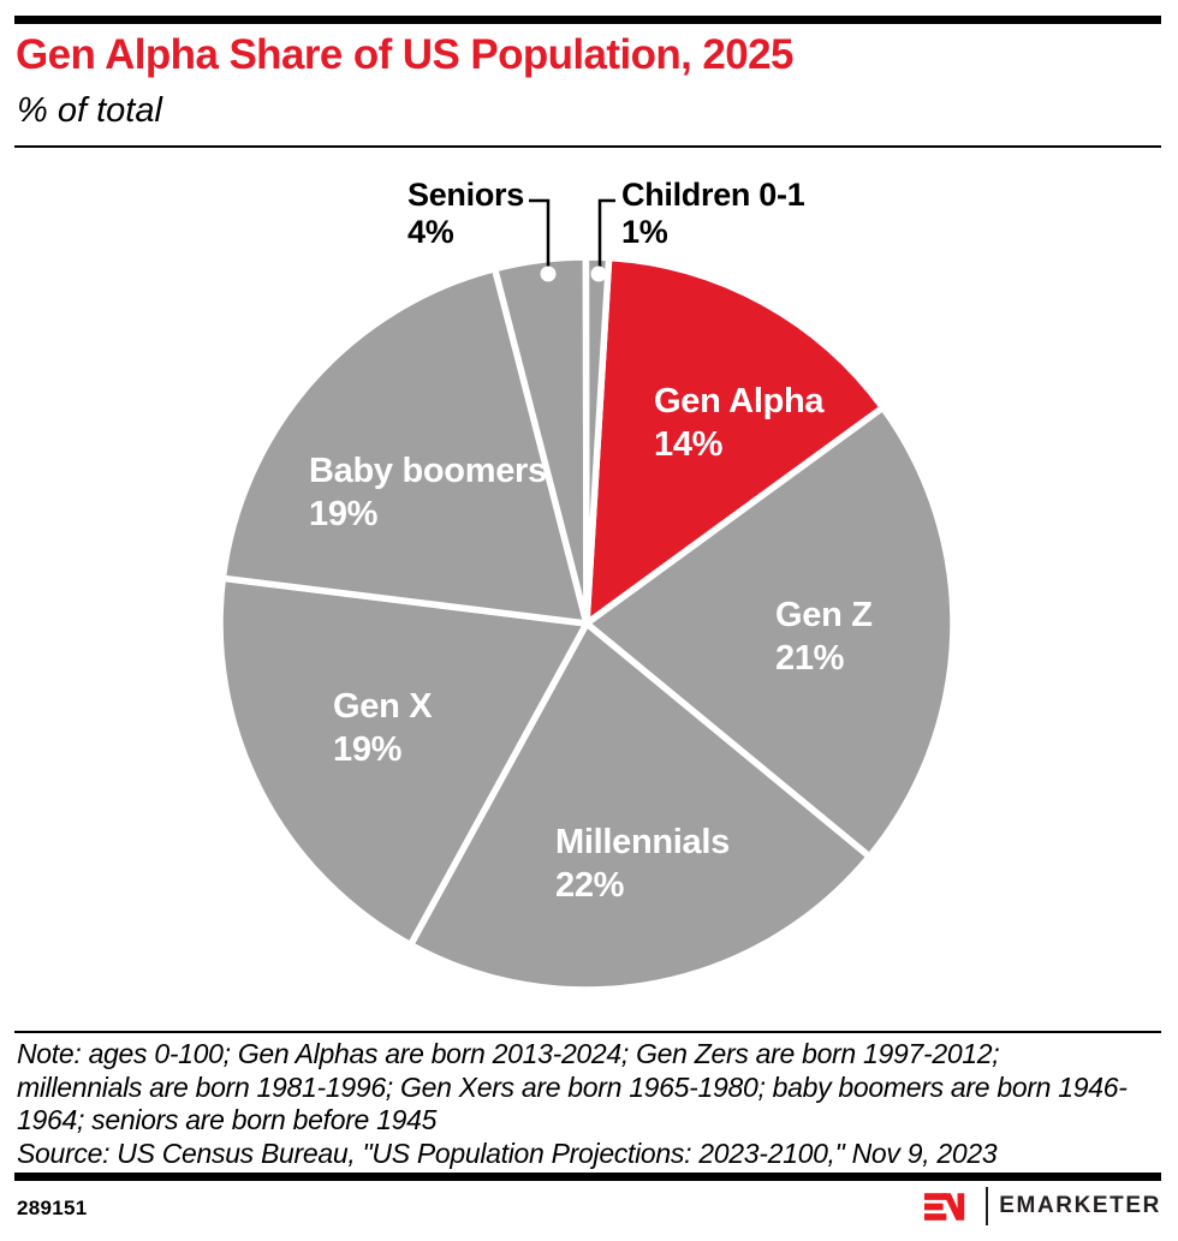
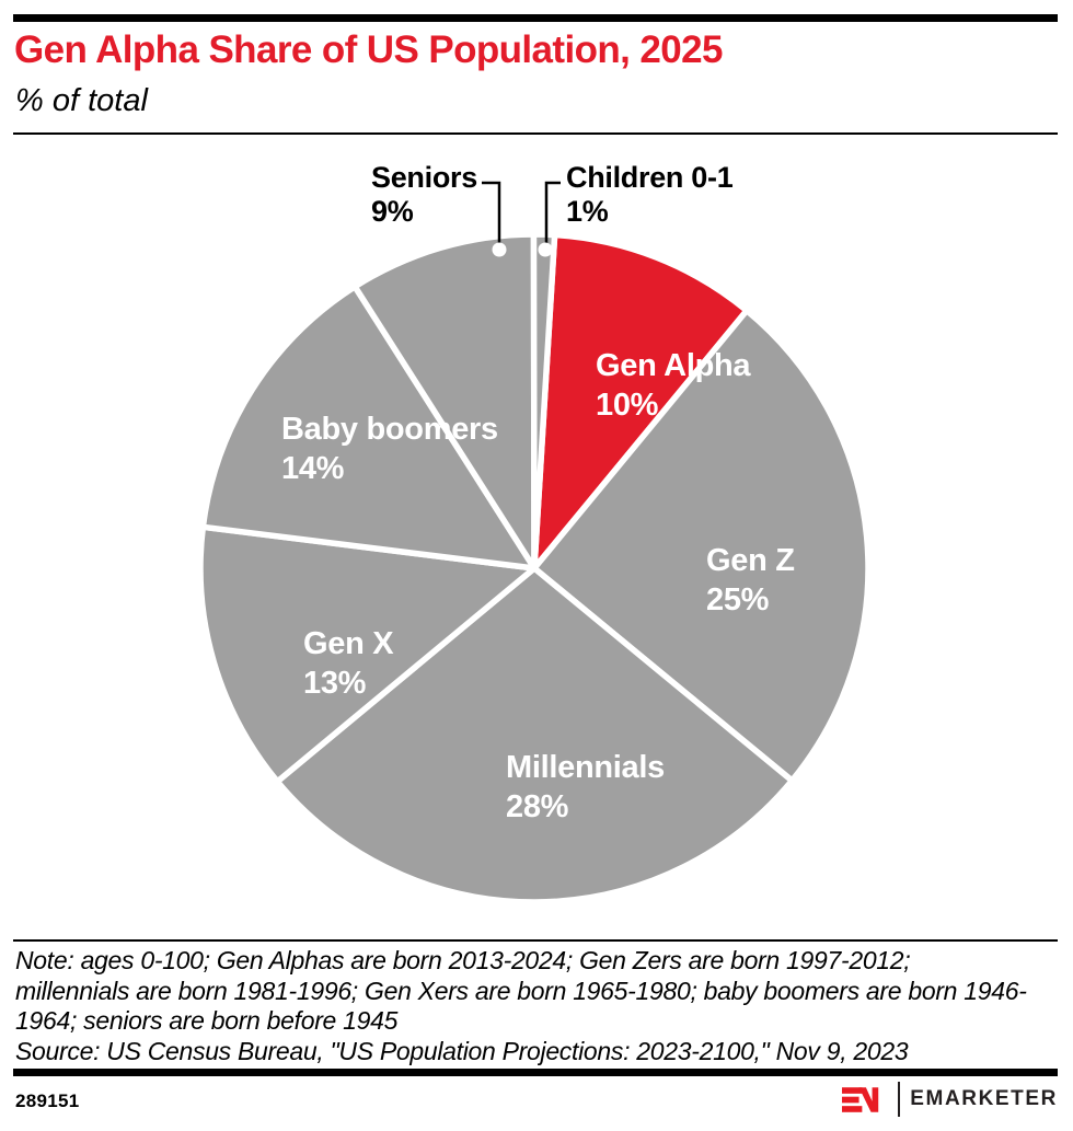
Gen Alpha: 14% -> 10%
Gen Z: 21% -> 25%
Millennials: 22% -> 28%
Gen X: 19% -> 13%
Baby boomers: 19% -> 14%
Seniors: 4% -> 9%
